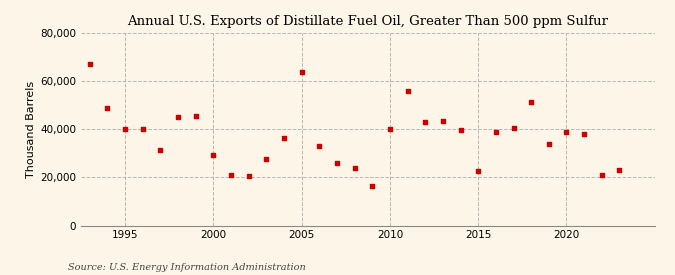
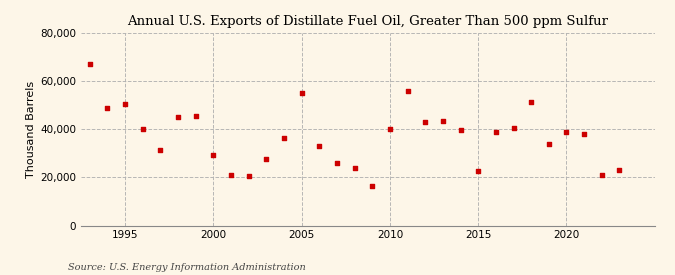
1995: 40,000 -> 50,500
2005: 64,000 -> 55,000
